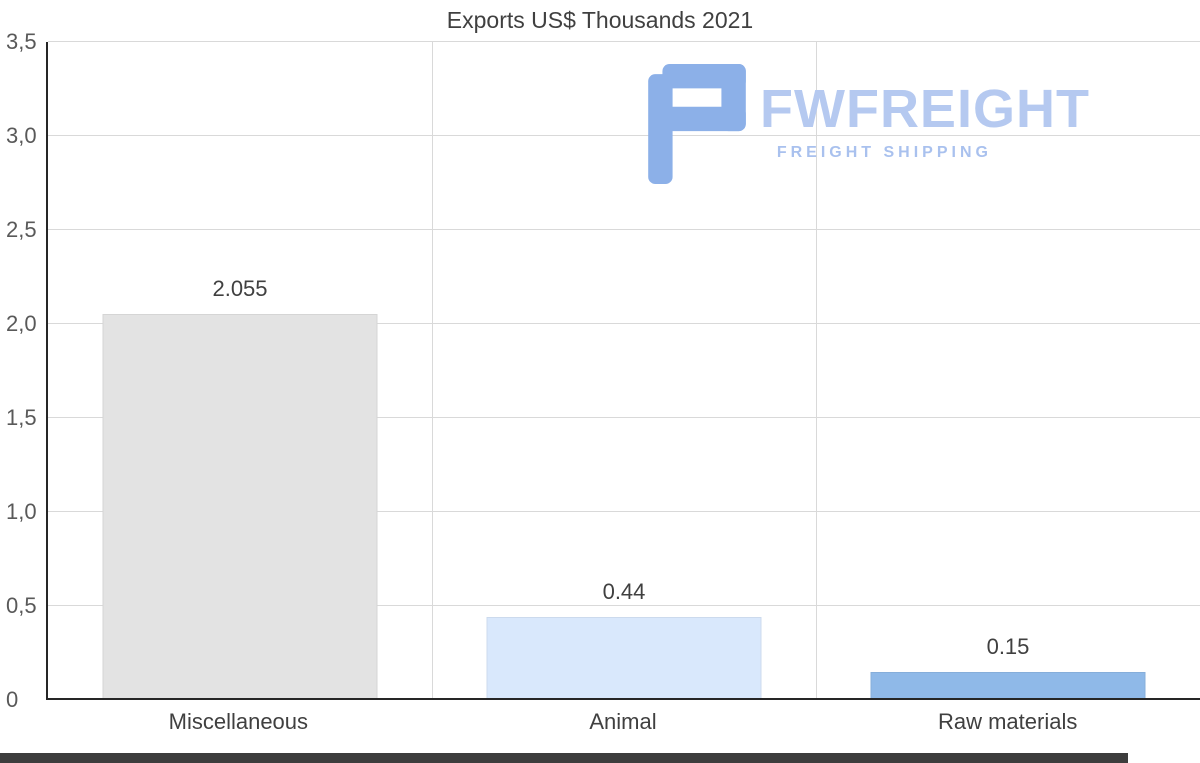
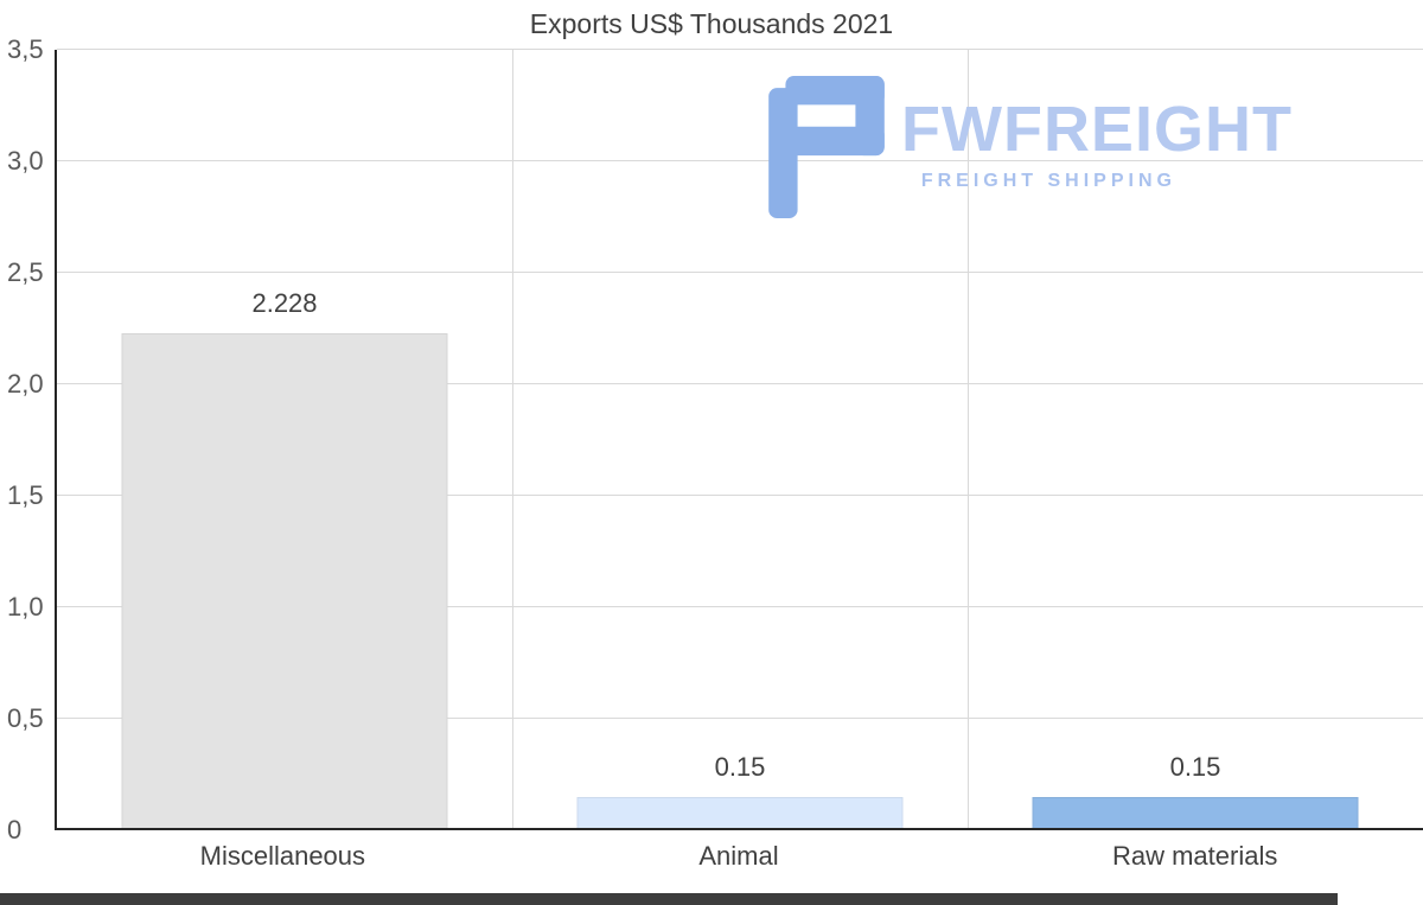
Miscellaneous: 2.055 -> 2.228
Animal: 0.44 -> 0.15
